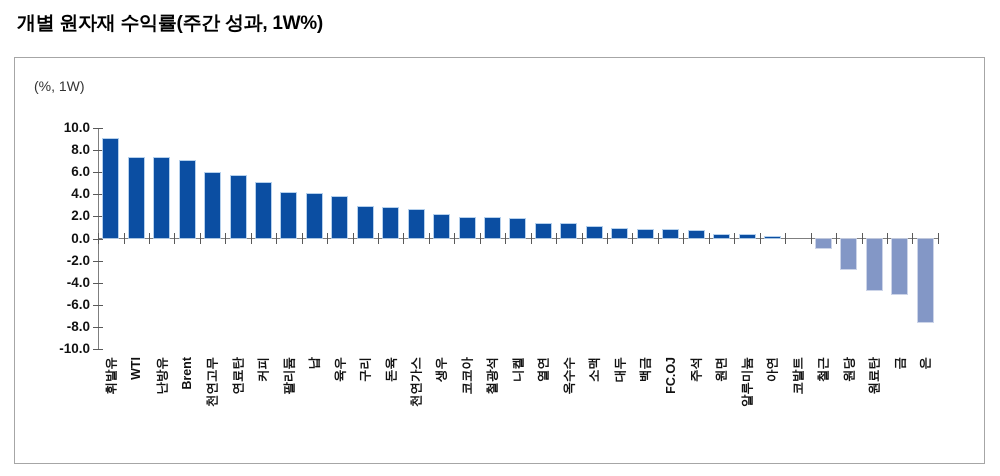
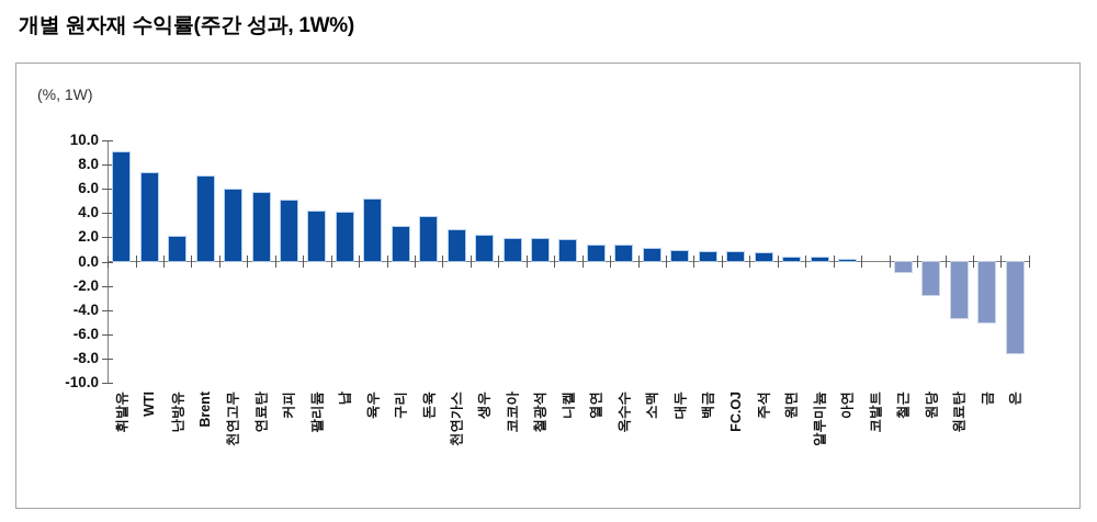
난방유: 7.2 -> 2.0
육우: 3.7 -> 5.1
돈육: 2.7 -> 3.6
